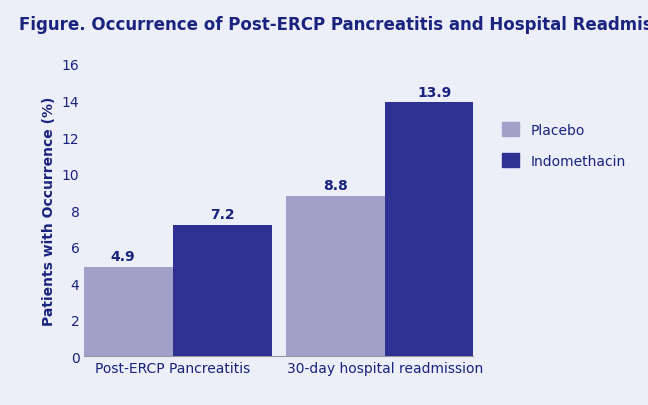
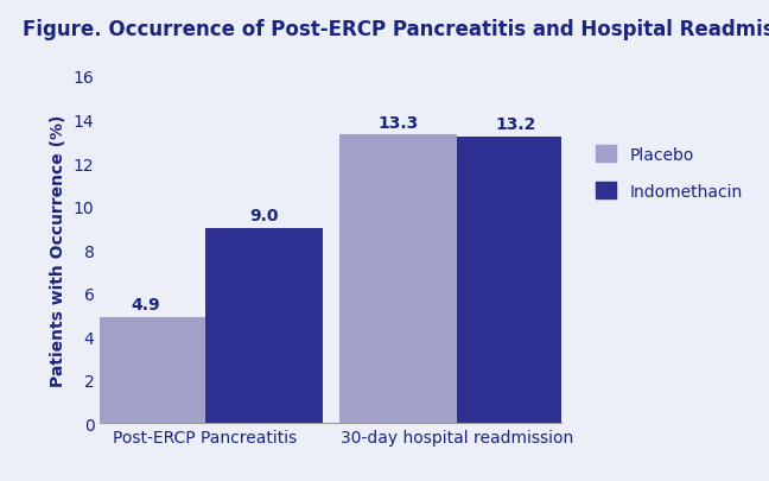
Indomethacin/Post-ERCP Pancreatitis: 7.2 -> 9.0
Placebo/30-day hospital readmission: 8.8 -> 13.3
Indomethacin/30-day hospital readmission: 13.9 -> 13.2
